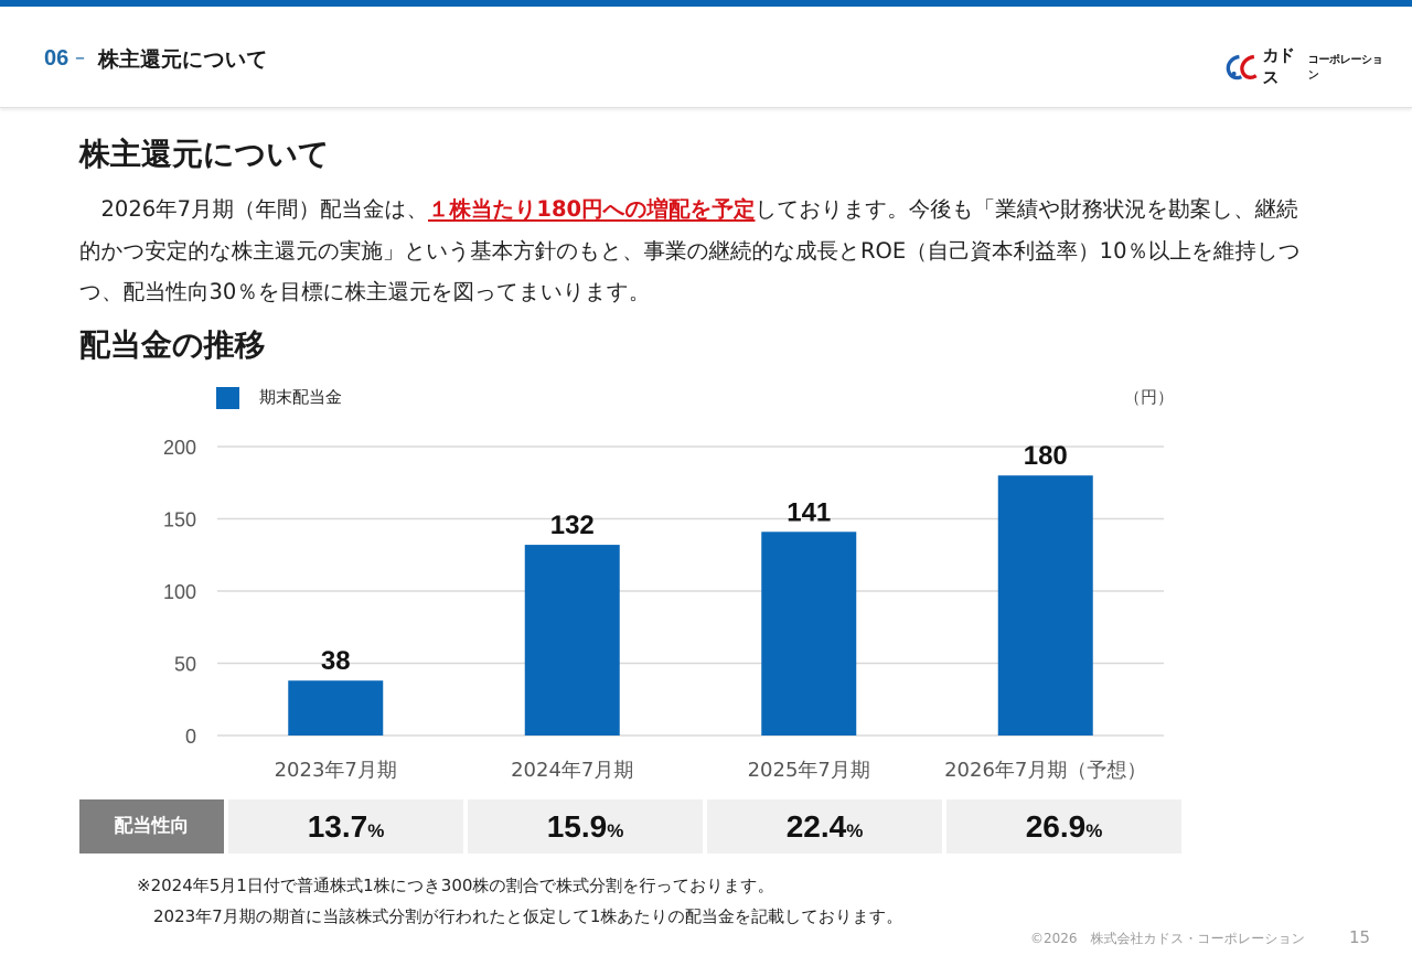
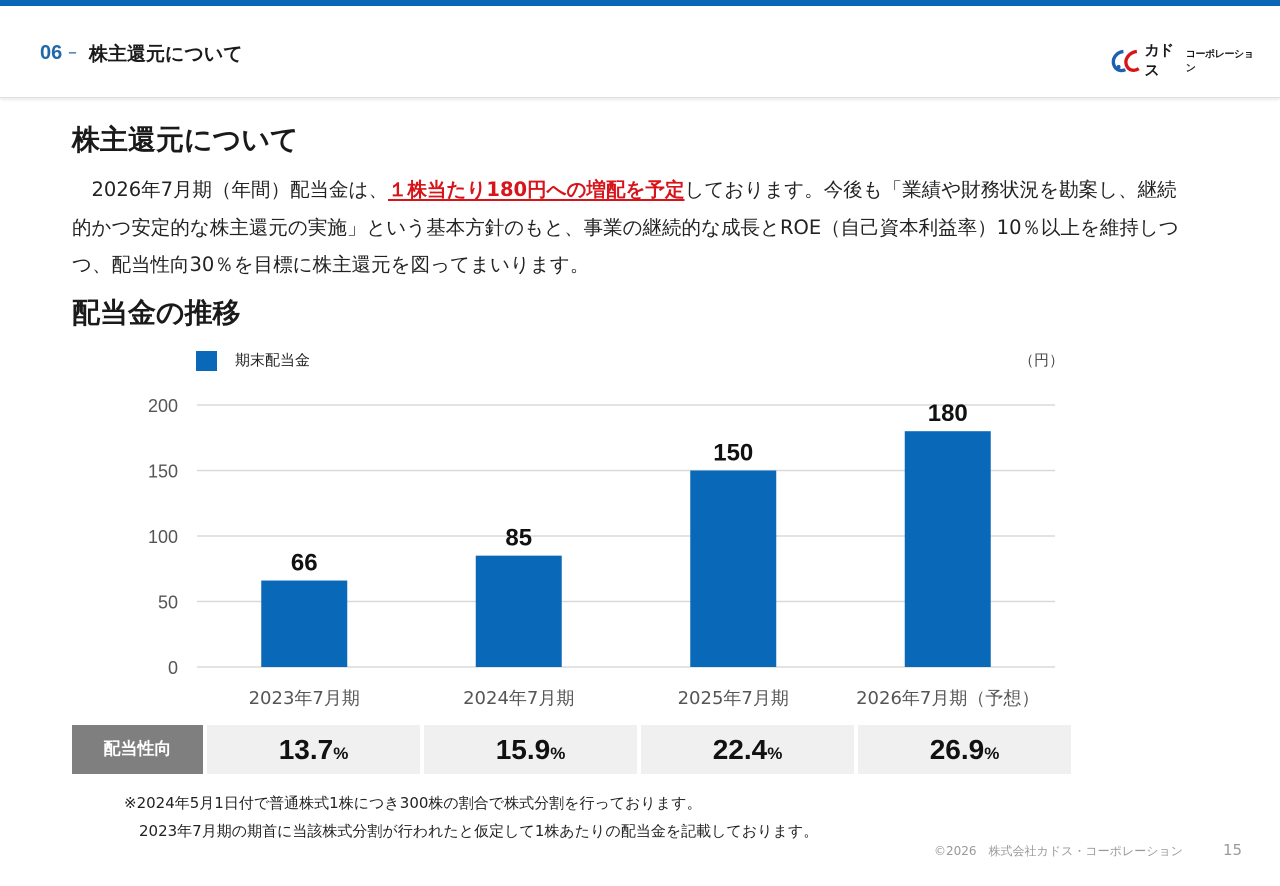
2023年7月期: 38 -> 66
2024年7月期: 132 -> 85
2025年7月期: 141 -> 150
